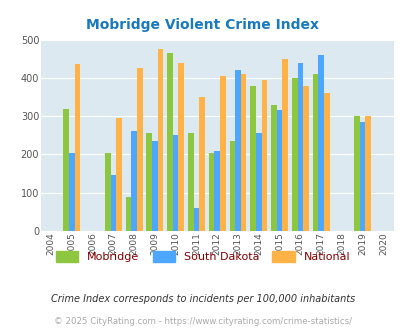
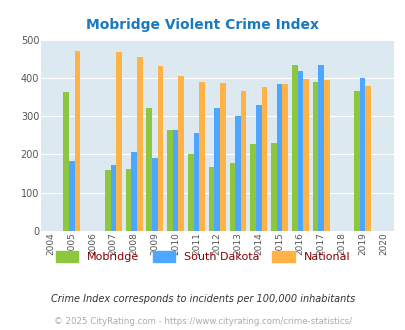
Mobridge/2005: 320 -> 363
South Dakota/2005: 205 -> 182
National/2005: 435 -> 469
Mobridge/2007: 205 -> 160
South Dakota/2007: 145 -> 172
National/2007: 295 -> 467
Mobridge/2008: 90 -> 162
South Dakota/2008: 260 -> 206
National/2008: 425 -> 455
Mobridge/2009: 255 -> 322
South Dakota/2009: 235 -> 190
National/2009: 475 -> 432
Mobridge/2010: 465 -> 265
South Dakota/2010: 250 -> 265
National/2010: 440 -> 405
Mobridge/2011: 255 -> 202
South Dakota/2011: 60 -> 255
National/2011: 350 -> 388
Mobridge/2012: 205 -> 168
South Dakota/2012: 210 -> 321
National/2012: 405 -> 387
Mobridge/2013: 235 -> 177
South Dakota/2013: 420 -> 301
National/2013: 410 -> 367
Mobridge/2014: 380 -> 228
South Dakota/2014: 255 -> 329
National/2014: 395 -> 377
Mobridge/2015: 330 -> 229
South Dakota/2015: 315 -> 384
National/2015: 450 -> 383
Mobridge/2016: 400 -> 434
South Dakota/2016: 440 -> 418
National/2016: 380 -> 397
Mobridge/2017: 410 -> 390
South Dakota/2017: 460 -> 434
National/2017: 360 -> 394
Mobridge/2019: 300 -> 366
South Dakota/2019: 285 -> 399
National/2019: 300 -> 379
